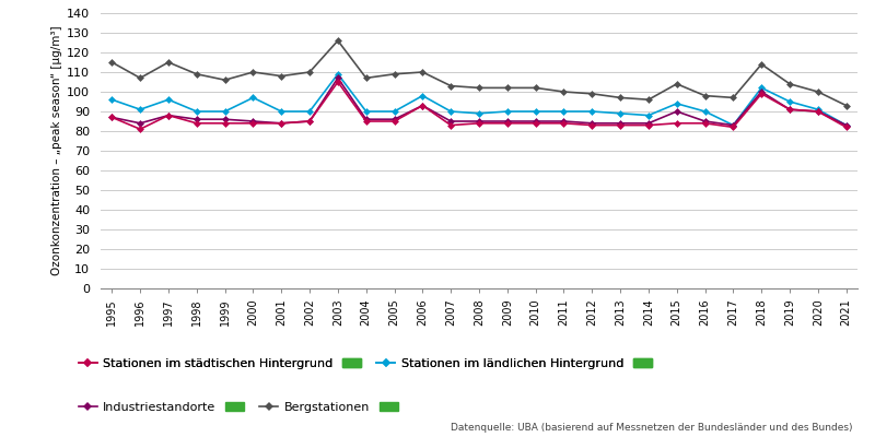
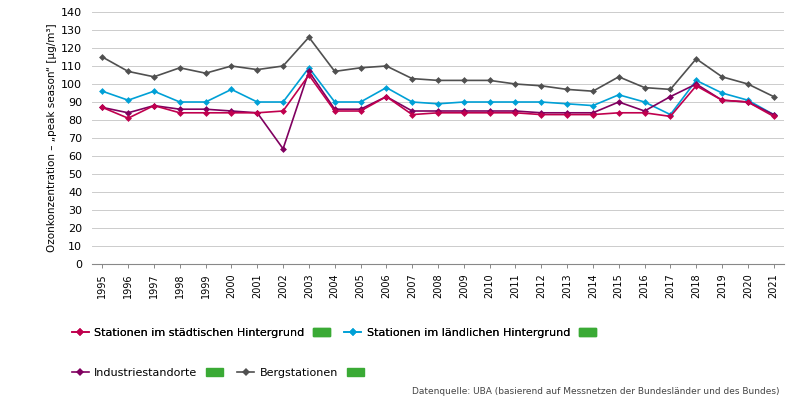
Bergstationen/1997: 115 -> 104
Industriestandorte/2002: 85 -> 64
Industriestandorte/2017: 83 -> 93
